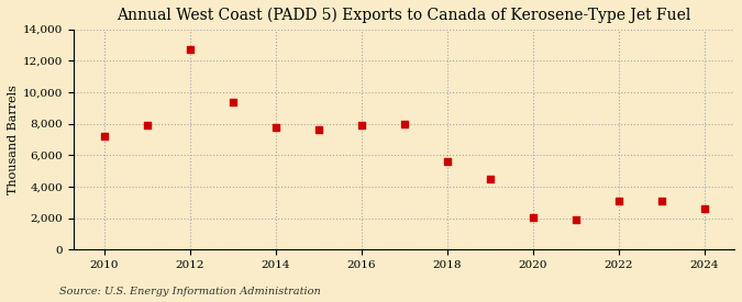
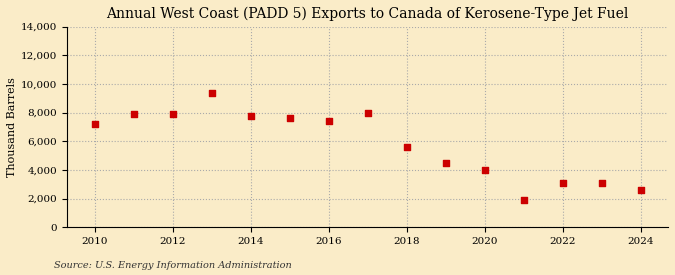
2012: 12,700 -> 7,900
2016: 7,900 -> 7,400
2020: 2,000 -> 4,000
